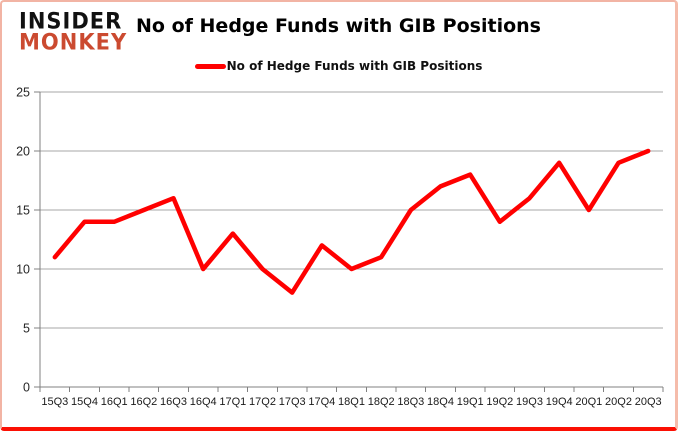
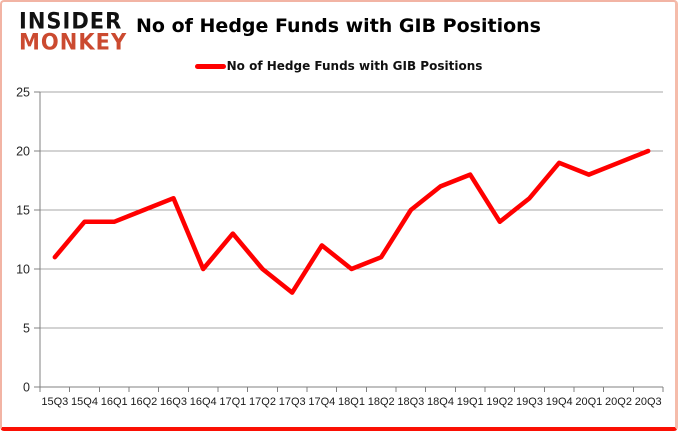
20Q1: 15 -> 18
